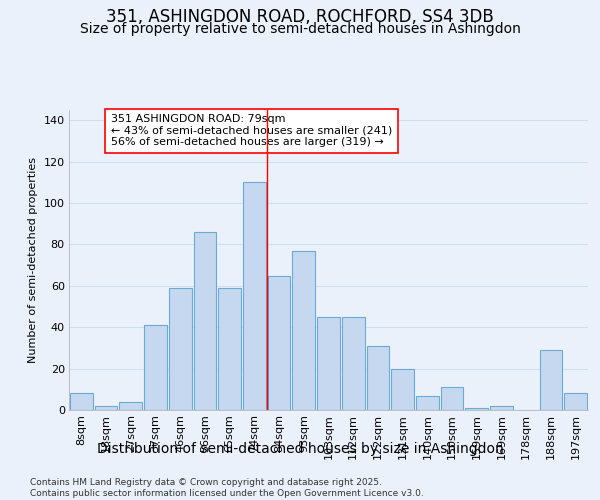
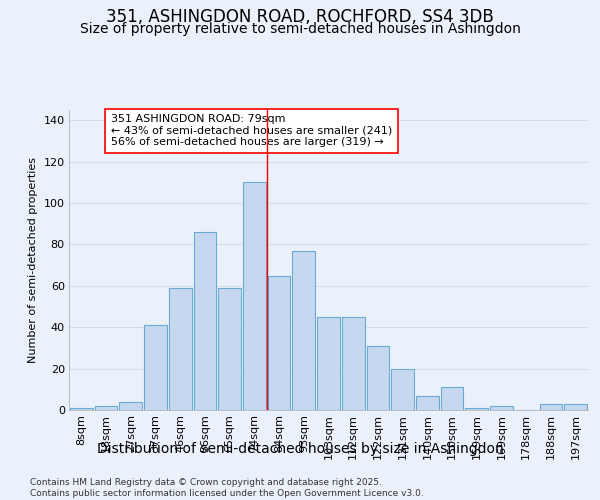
8sqm: 8 -> 1
188sqm: 29 -> 3
197sqm: 8 -> 3
